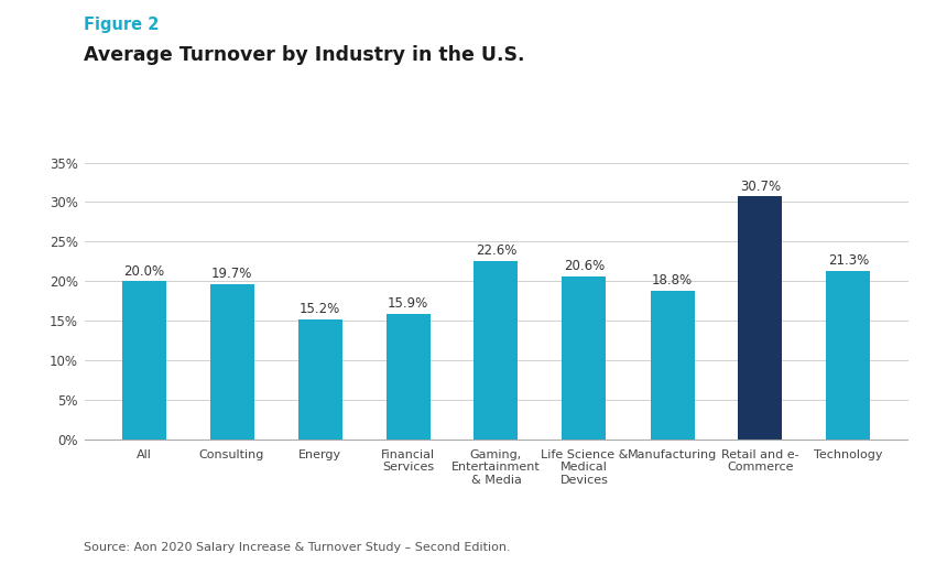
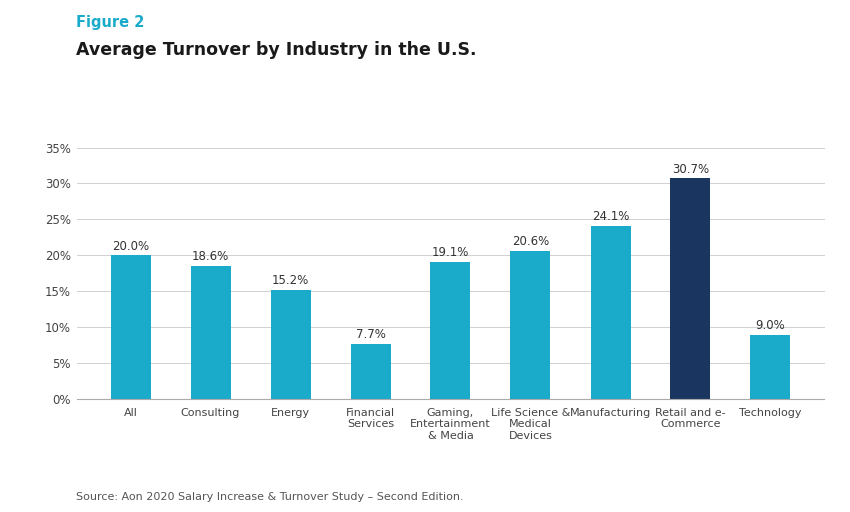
Consulting: 19.7% -> 18.6%
Financial Services: 15.9% -> 7.7%
Gaming, Entertainment & Media: 22.6% -> 19.1%
Manufacturing: 18.8% -> 24.1%
Technology: 21.3% -> 9.0%
